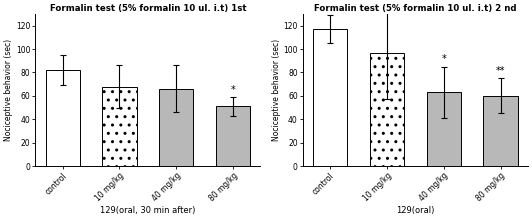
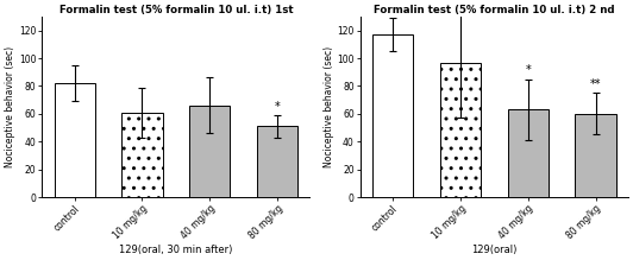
Formalin test (5% formalin 10 ul. i.t) 1st/10 mg/kg: 68 -> 61
